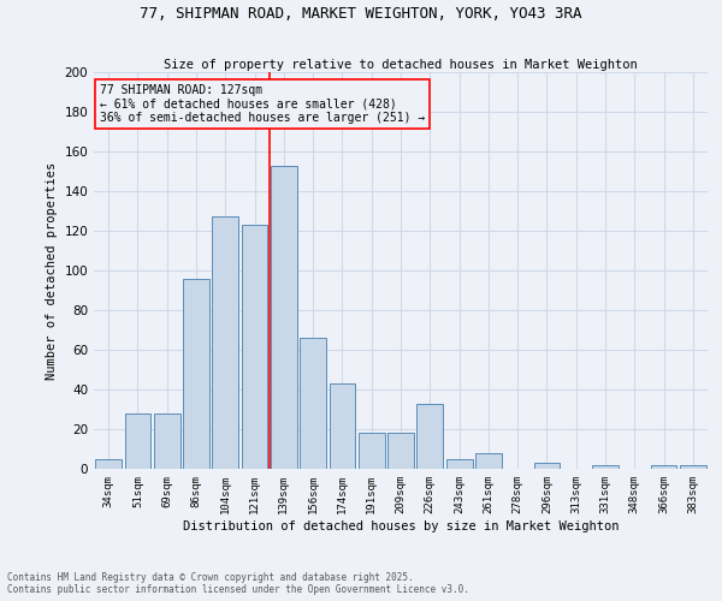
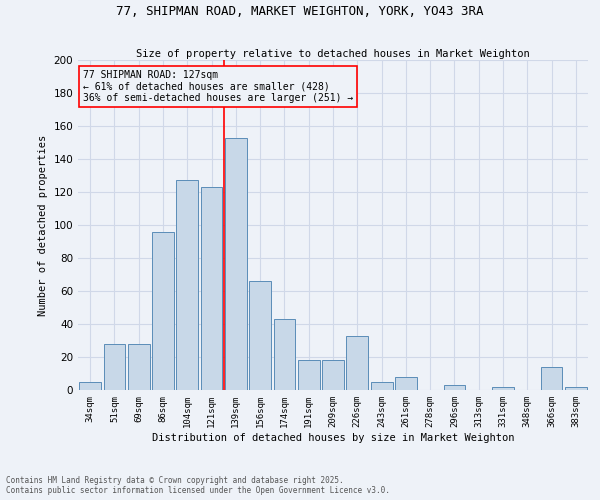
366sqm: 2 -> 14
